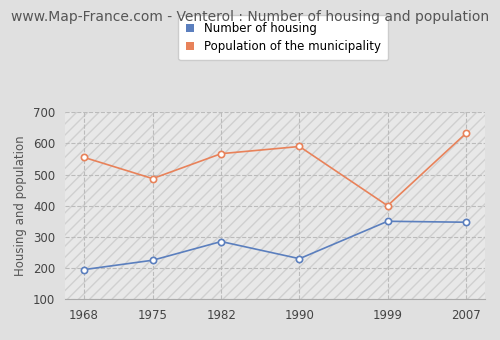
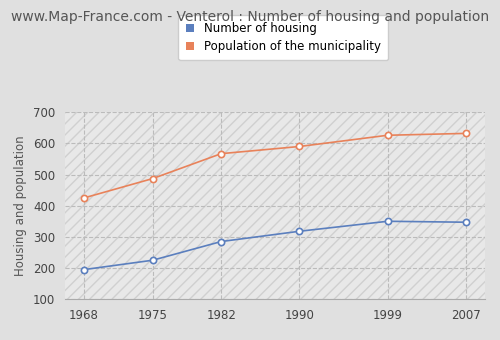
Population of the municipality/1968: 555 -> 425
Number of housing/1990: 230 -> 318
Population of the municipality/1999: 400 -> 626
